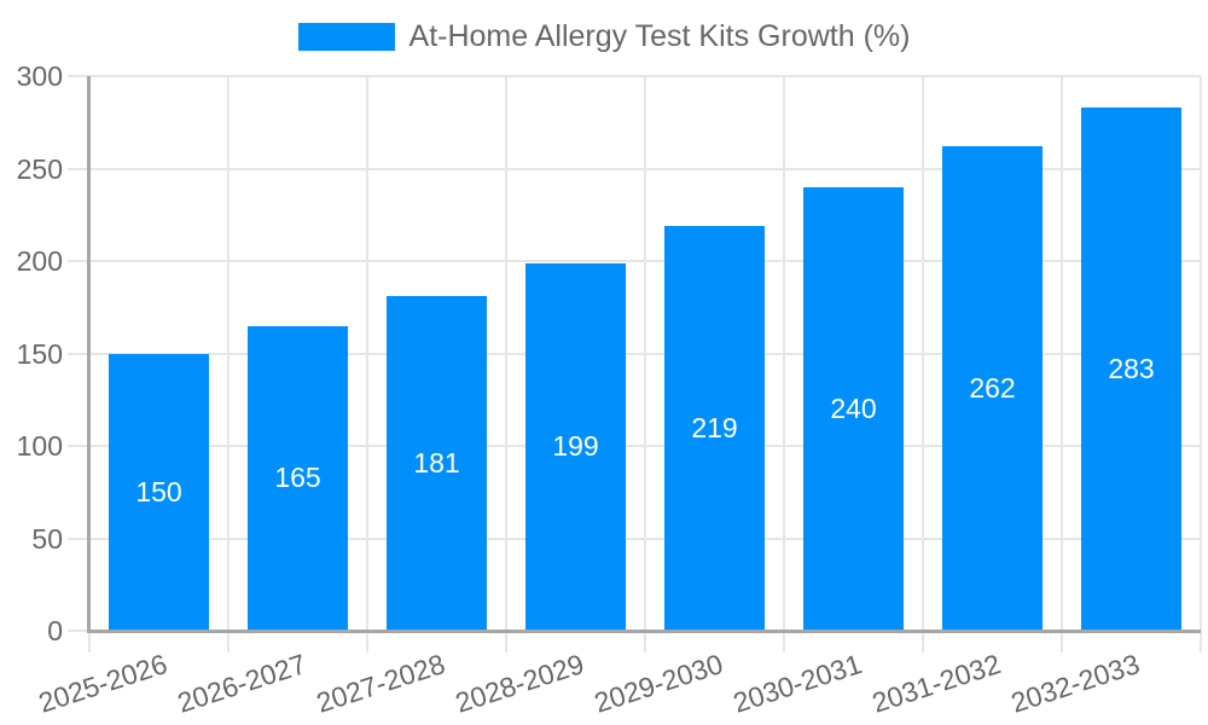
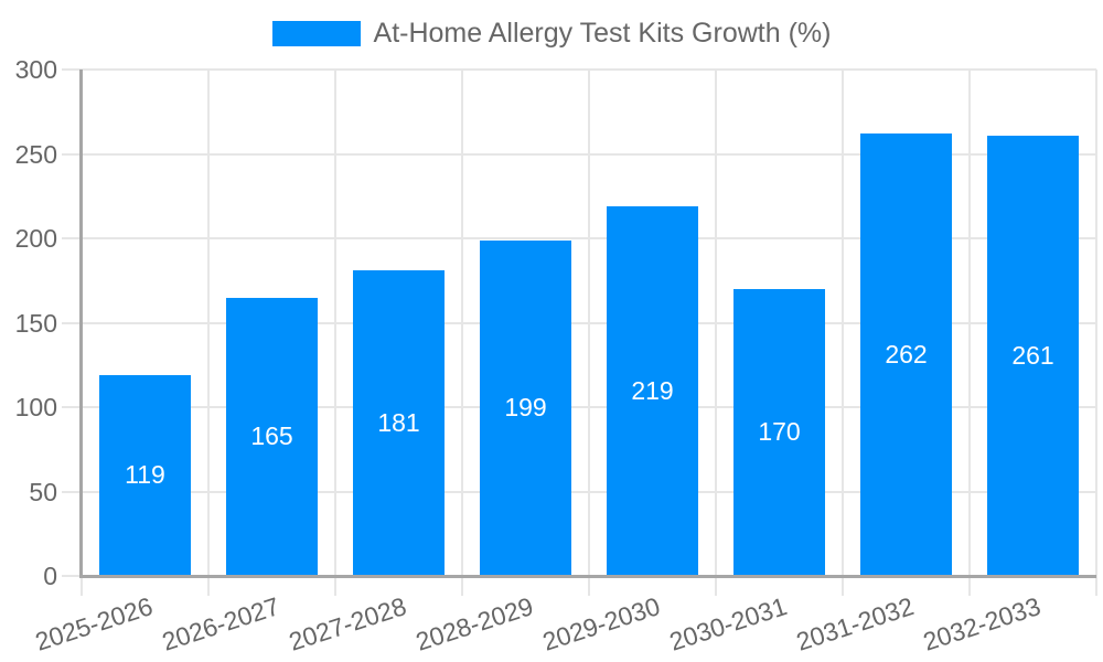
2025-2026: 150 -> 119
2030-2031: 240 -> 170
2032-2033: 283 -> 261
